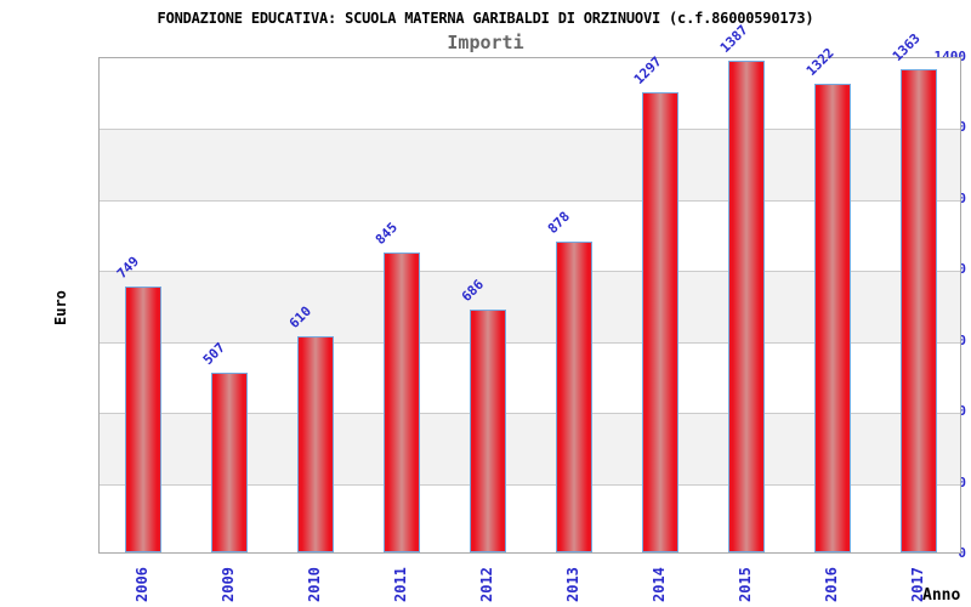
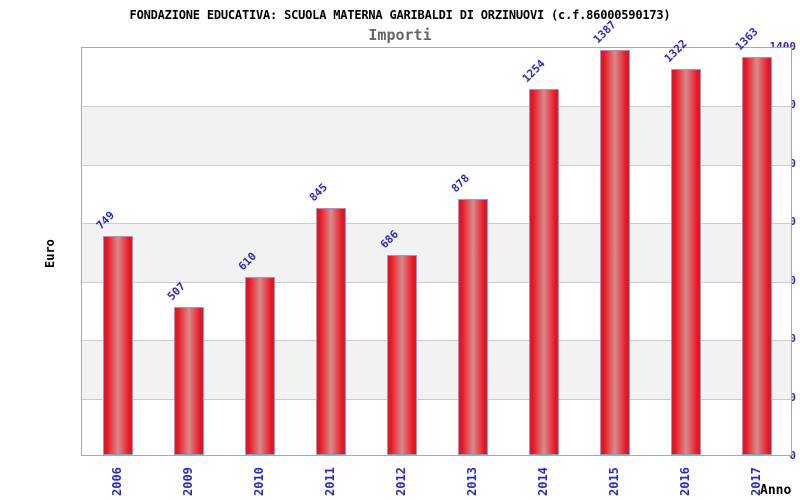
2014: 1297 -> 1254
